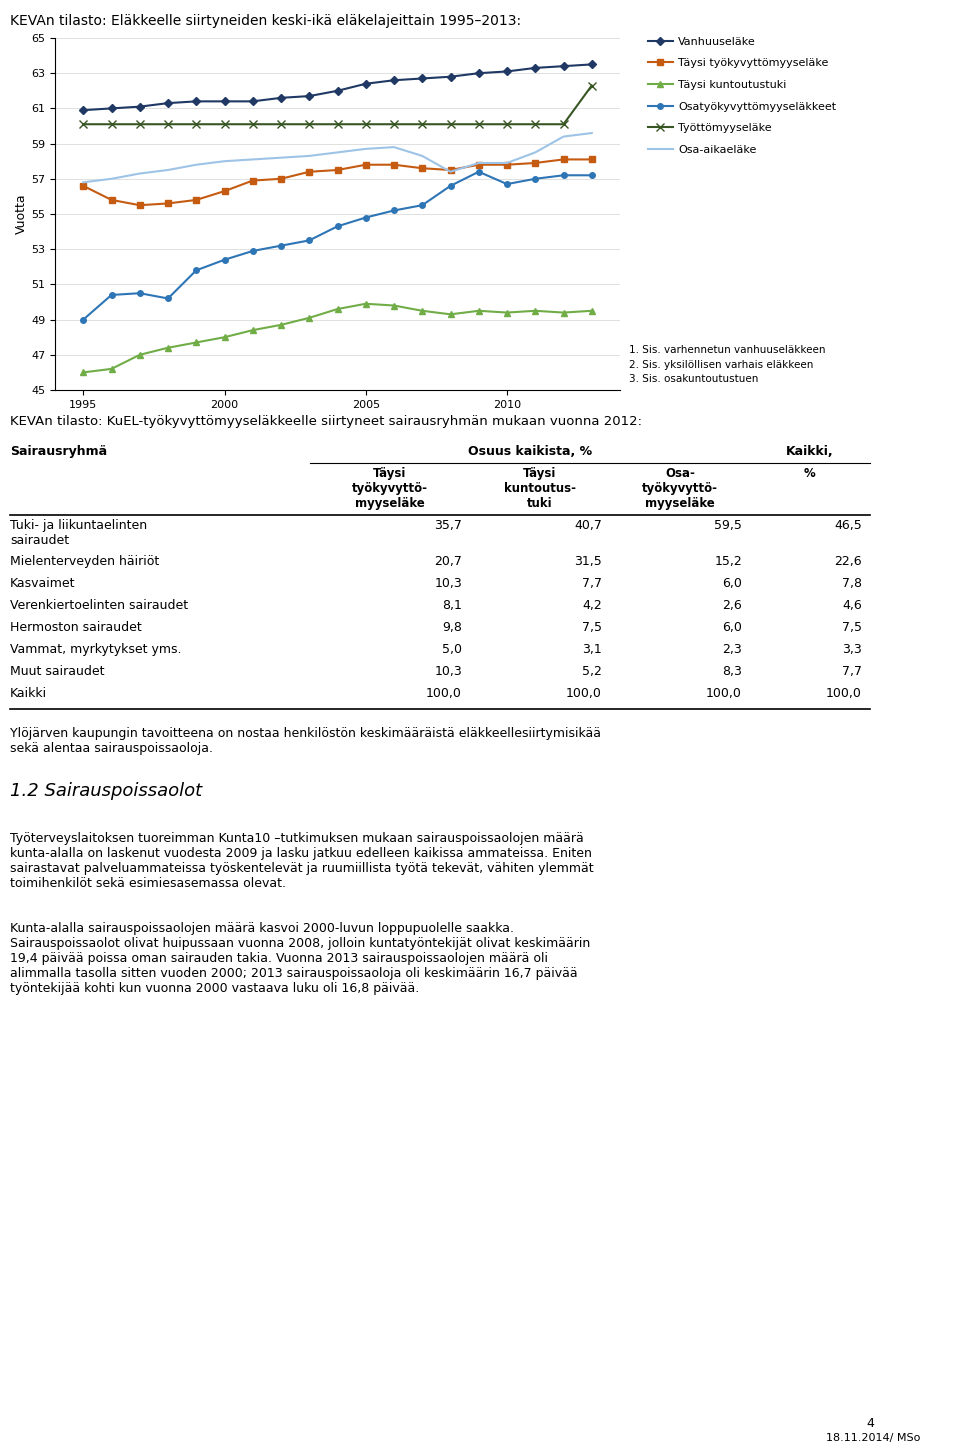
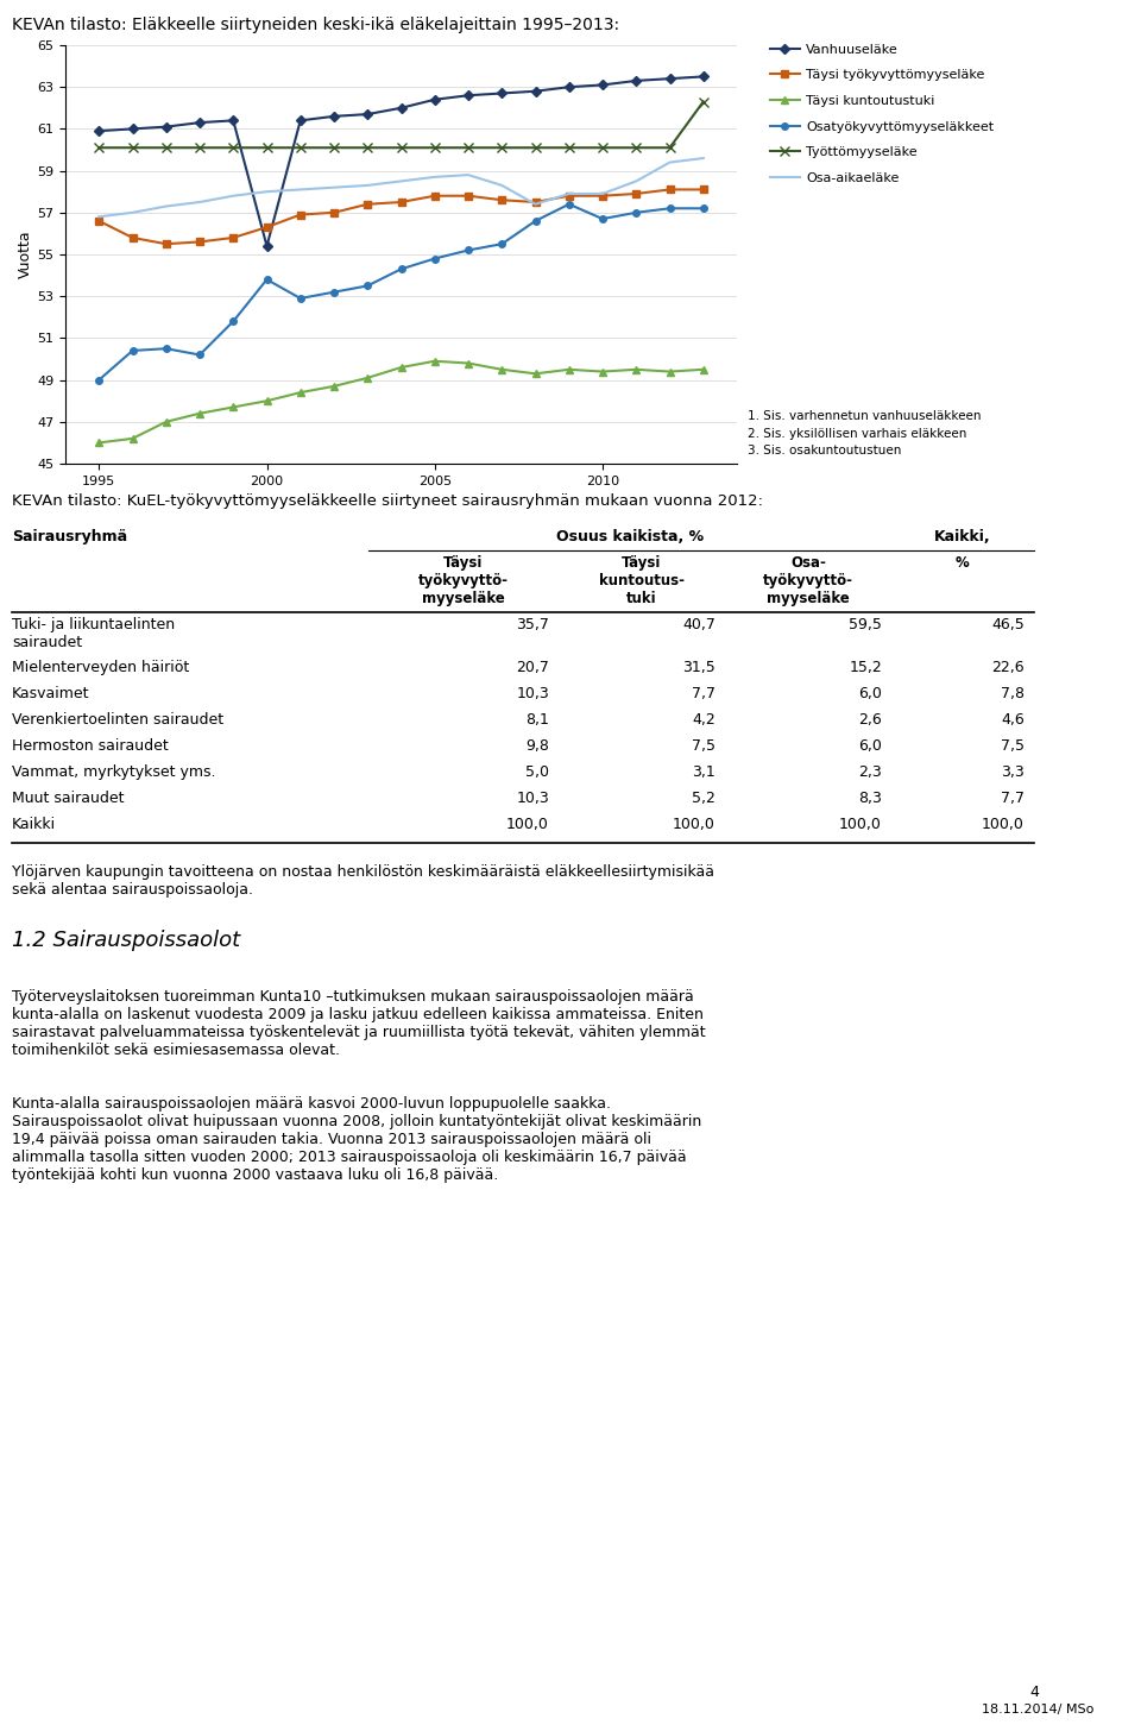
Vanhuuseläke/2000: 61.4 -> 55.4
Osatyökyvyttömyyseläkkeet/2000: 52.4 -> 53.8
